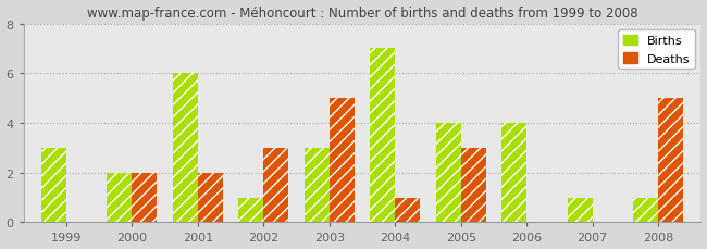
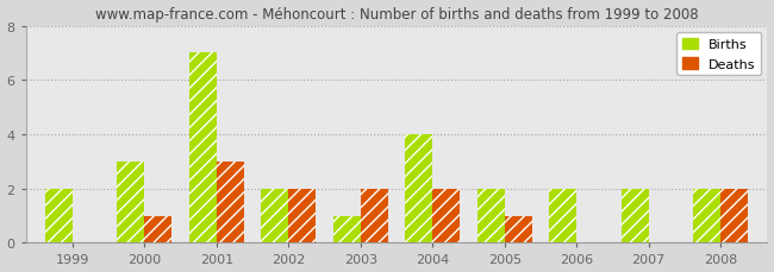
Births/1999: 3 -> 2
Births/2000: 2 -> 3
Deaths/2000: 2 -> 1
Births/2001: 6 -> 7
Deaths/2001: 2 -> 3
Births/2002: 1 -> 2
Deaths/2002: 3 -> 2
Births/2003: 3 -> 1
Deaths/2003: 5 -> 2
Births/2004: 7 -> 4
Deaths/2004: 1 -> 2
Births/2005: 4 -> 2
Deaths/2005: 3 -> 1
Births/2006: 4 -> 2
Births/2007: 1 -> 2
Births/2008: 1 -> 2
Deaths/2008: 5 -> 2
